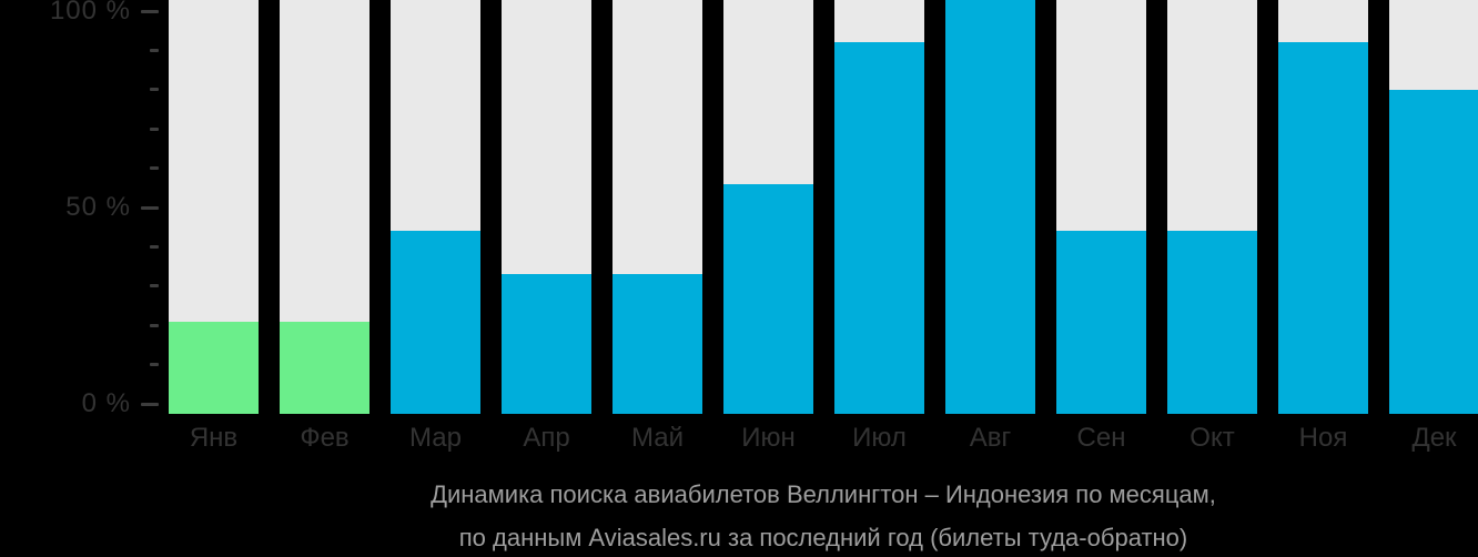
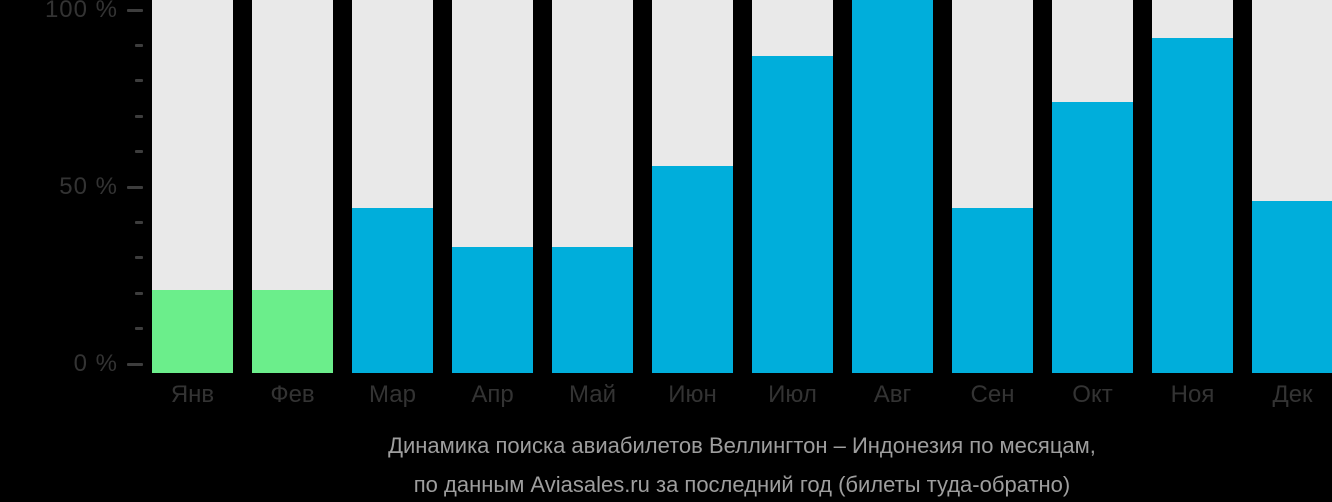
Июл: 92% -> 87%
Окт: 44% -> 74%
Дек: 80% -> 46%
